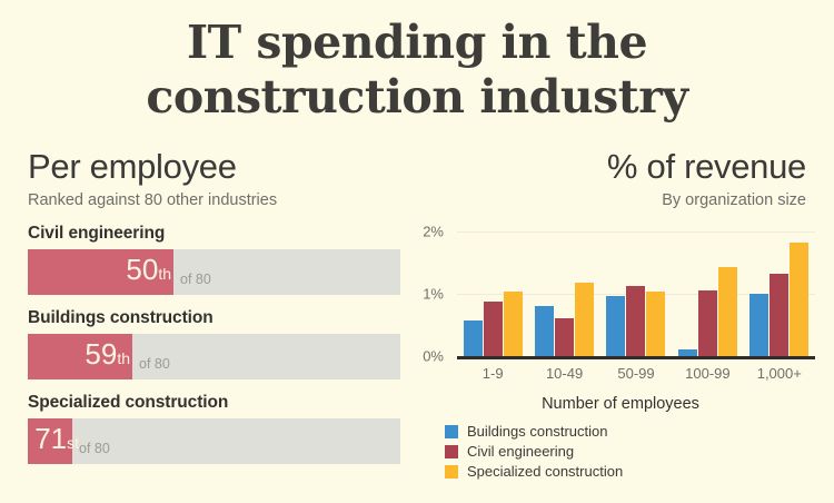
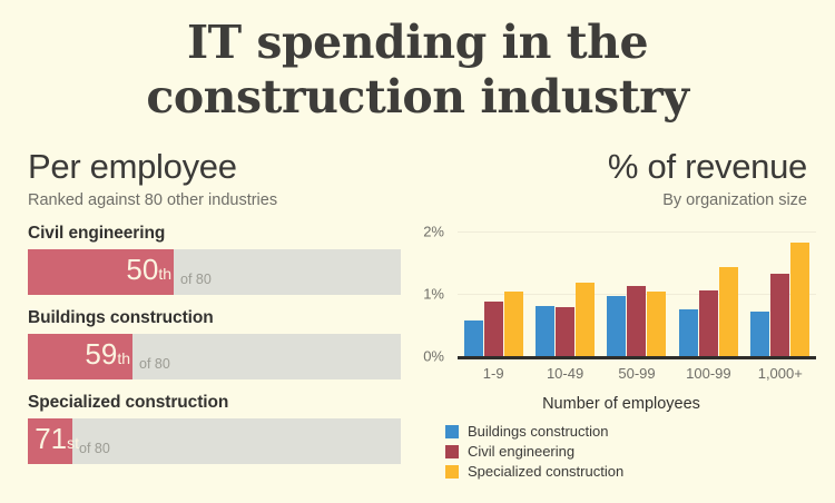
Civil engineering/10-49: 0.6% -> 0.8%
Buildings construction/100-99: 0.1% -> 0.8%
Buildings construction/1,000+: 1.0% -> 0.7%
